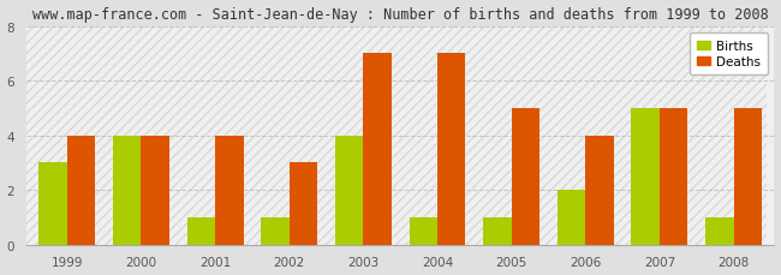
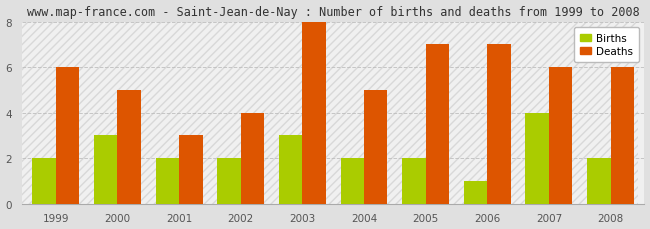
Births/1999: 3 -> 2
Deaths/1999: 4 -> 6
Births/2000: 4 -> 3
Deaths/2000: 4 -> 5
Births/2001: 1 -> 2
Deaths/2001: 4 -> 3
Births/2002: 1 -> 2
Deaths/2002: 3 -> 4
Births/2003: 4 -> 3
Deaths/2003: 7 -> 8
Births/2004: 1 -> 2
Deaths/2004: 7 -> 5
Births/2005: 1 -> 2
Deaths/2005: 5 -> 7
Births/2006: 2 -> 1
Deaths/2006: 4 -> 7
Births/2007: 5 -> 4
Deaths/2007: 5 -> 6
Births/2008: 1 -> 2
Deaths/2008: 5 -> 6
